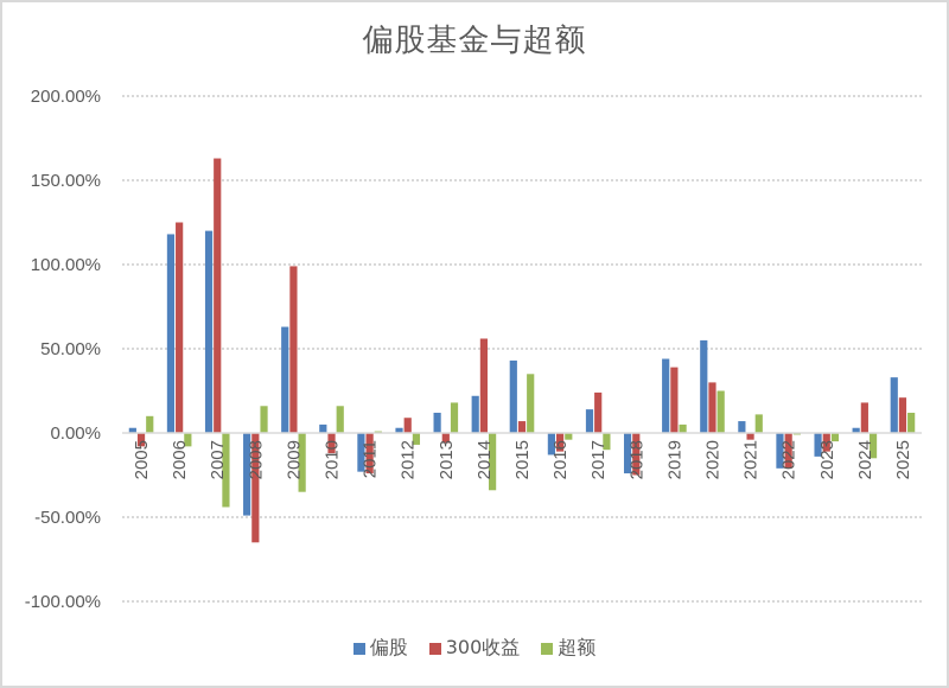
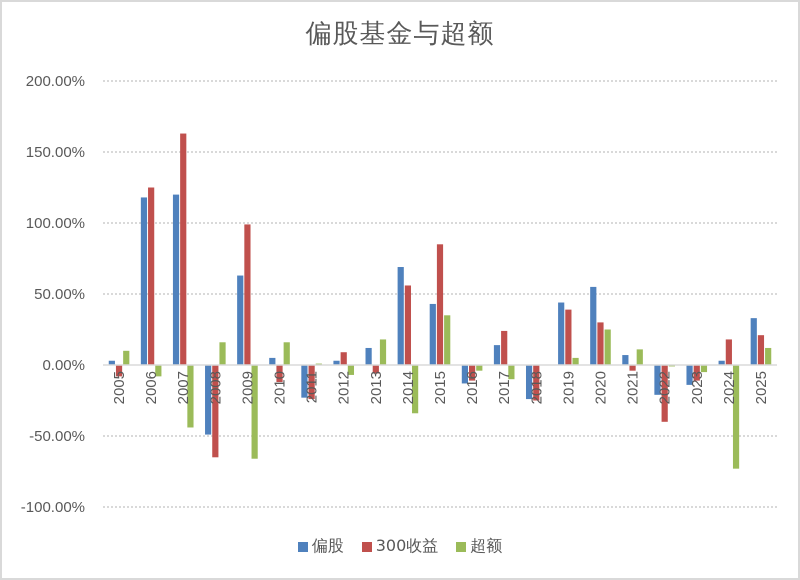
超额/2009: -35% -> -66%
偏股/2014: 22% -> 69%
300收益/2015: 7% -> 85%
300收益/2022: -21% -> -40%
超额/2024: -15% -> -73%
